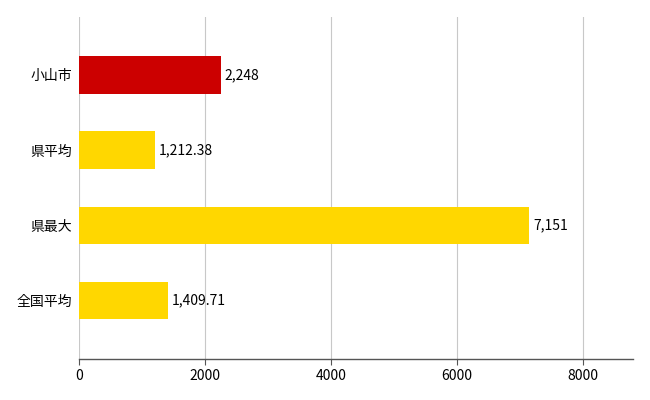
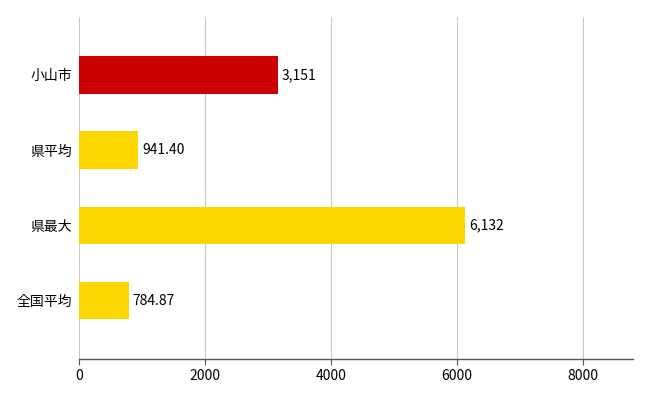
小山市: 2,248 -> 3,151
県平均: 1,212.38 -> 941.40
県最大: 7,151 -> 6,132
全国平均: 1,409.71 -> 784.87
